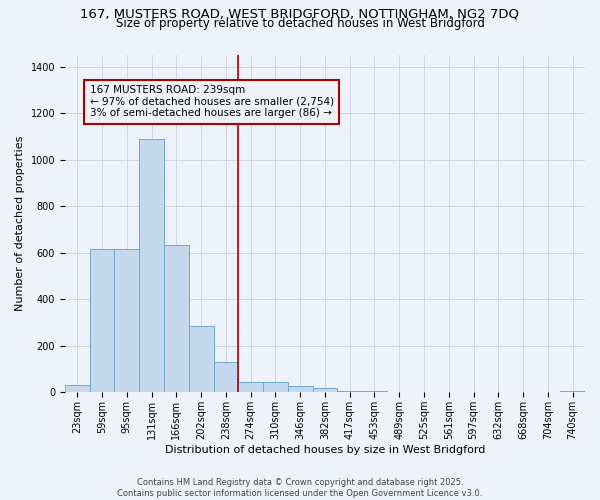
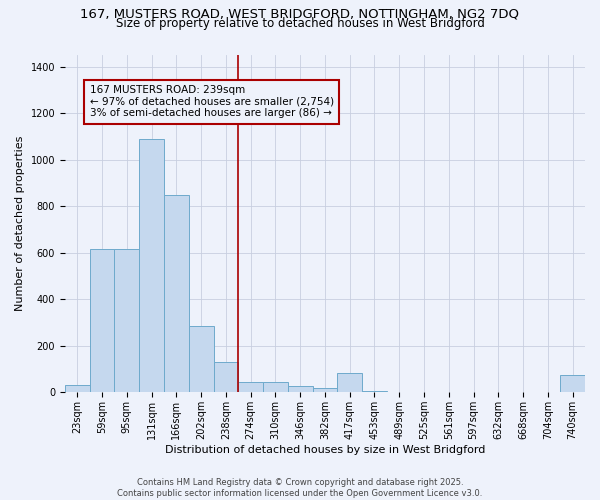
166sqm: 635 -> 850
417sqm: 5 -> 85
740sqm: 5 -> 75
